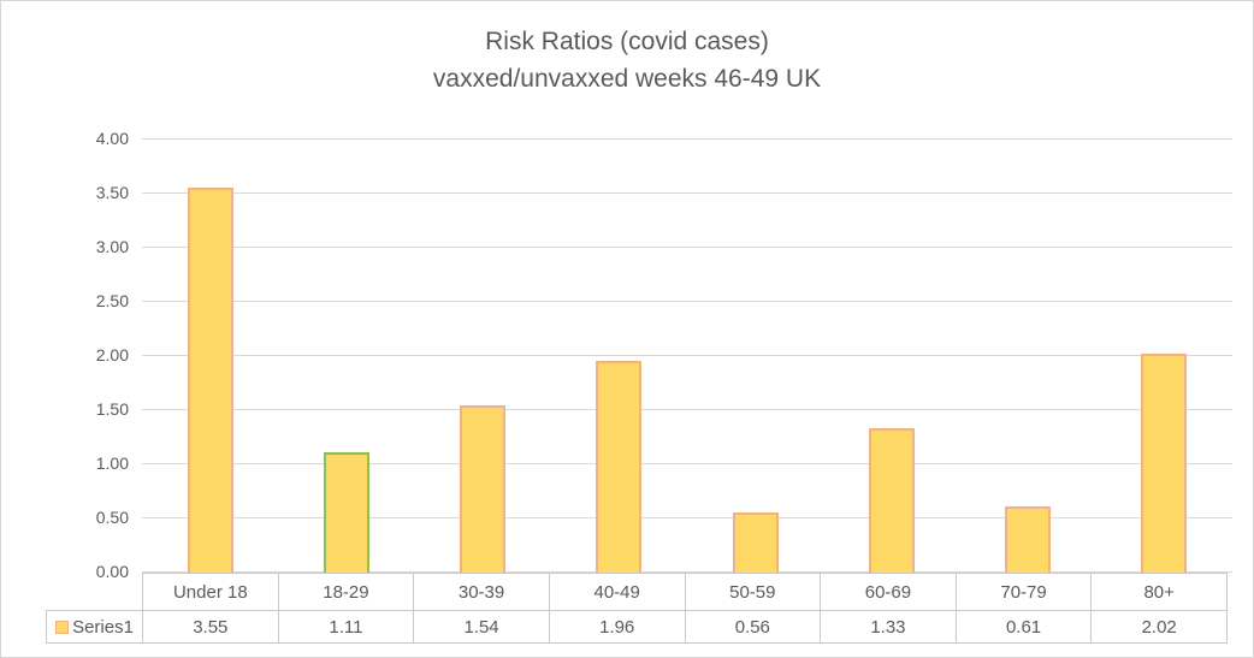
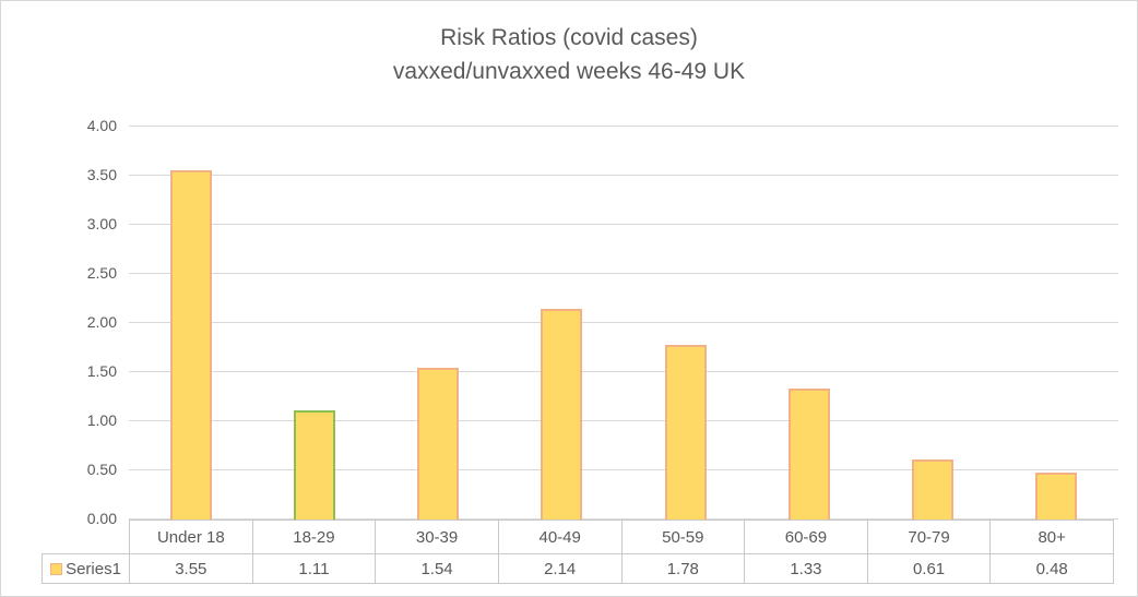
40-49: 1.96 -> 2.14
50-59: 0.56 -> 1.78
80+: 2.02 -> 0.48
